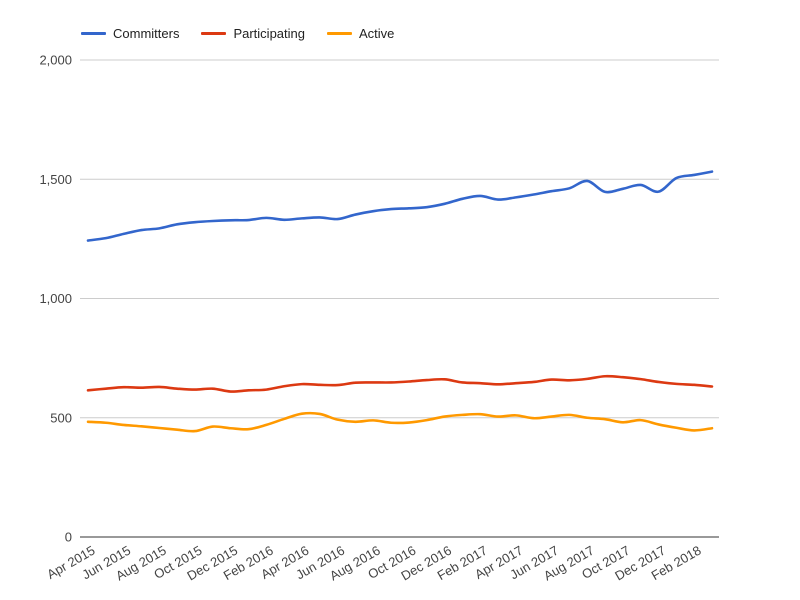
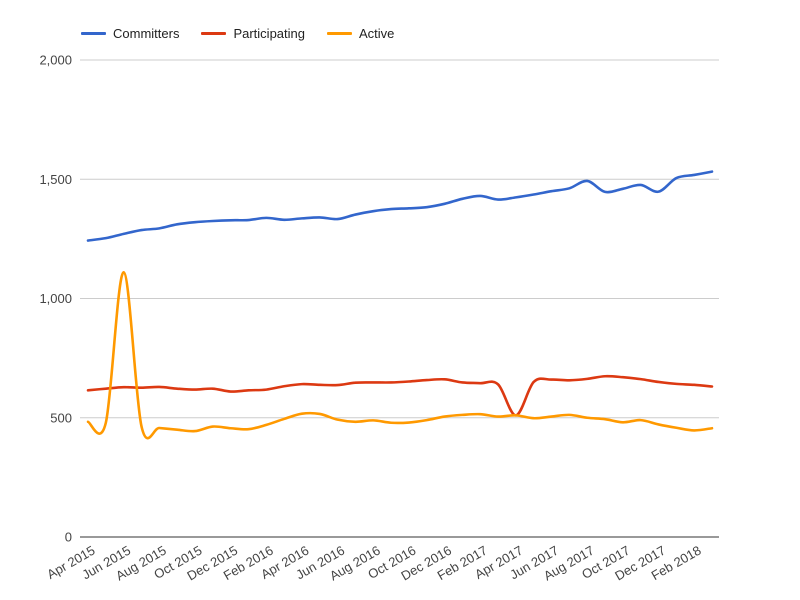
Active/Jun 2015: 470 -> 1110
Participating/Apr 2017: 640 -> 510
